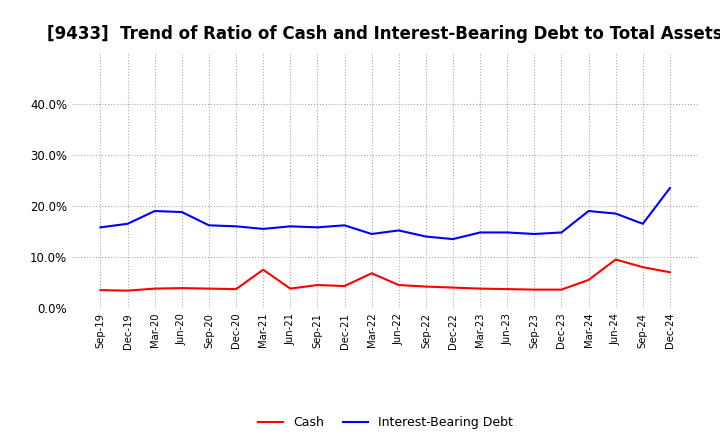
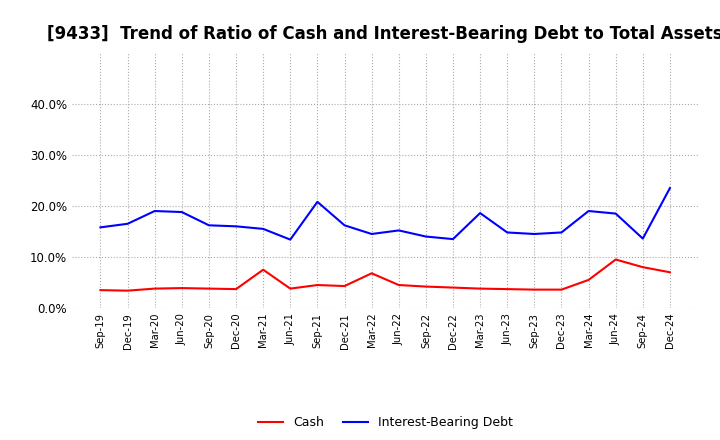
Interest-Bearing Debt/Jun-21: 16.0% -> 13.4%
Interest-Bearing Debt/Sep-21: 15.8% -> 20.8%
Interest-Bearing Debt/Mar-23: 14.8% -> 18.6%
Interest-Bearing Debt/Sep-24: 16.5% -> 13.6%
